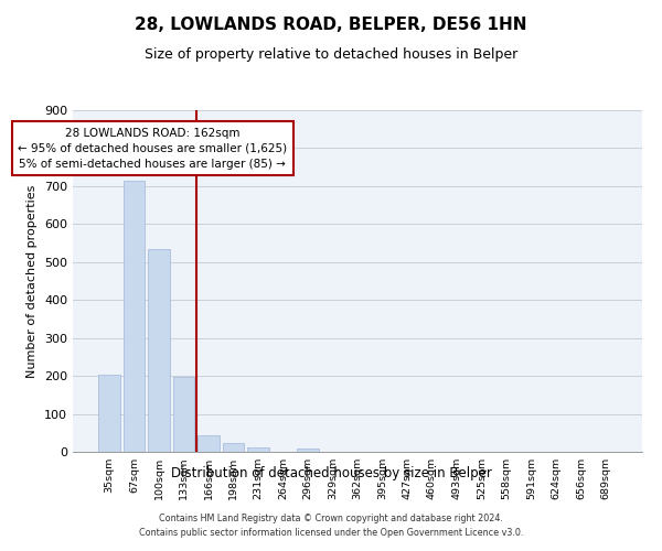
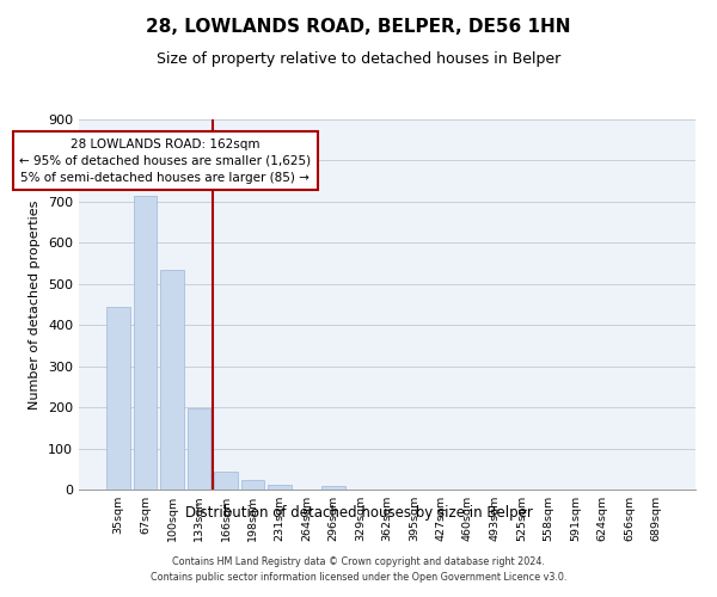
35sqm: 203 -> 445
